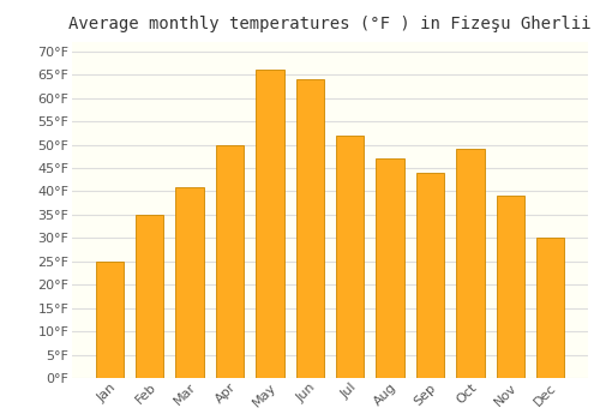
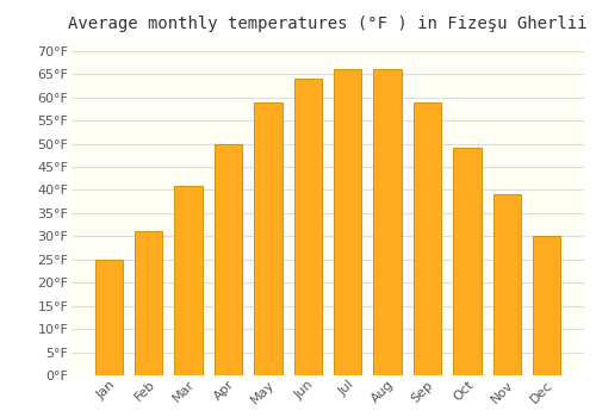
Feb: 35°F -> 31°F
May: 66°F -> 59°F
Jul: 52°F -> 66°F
Aug: 47°F -> 66°F
Sep: 44°F -> 59°F
